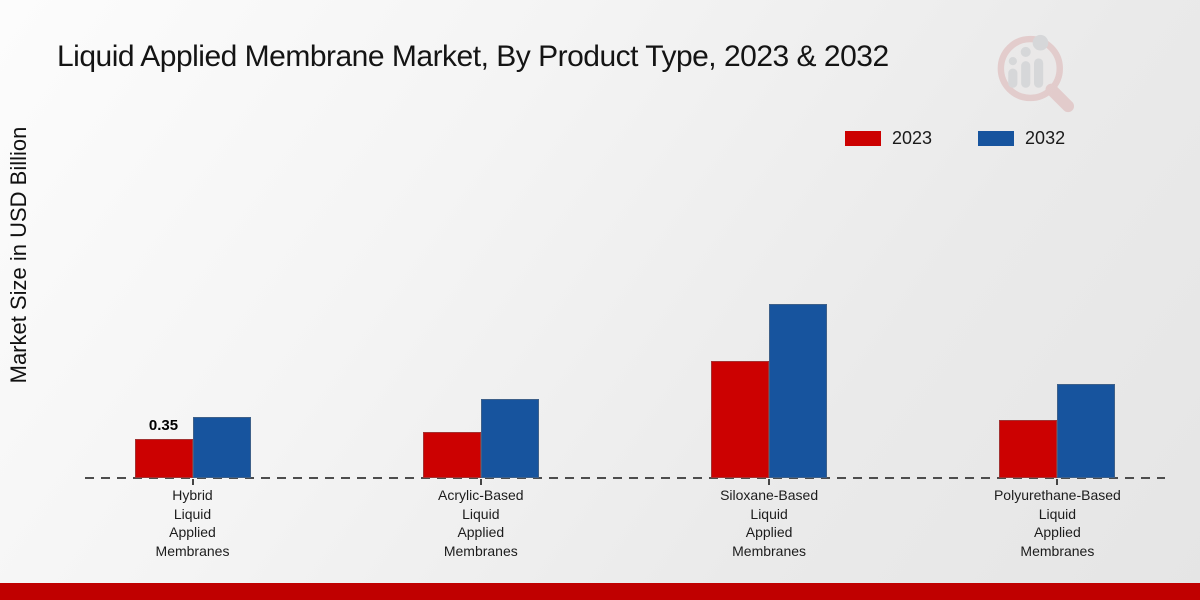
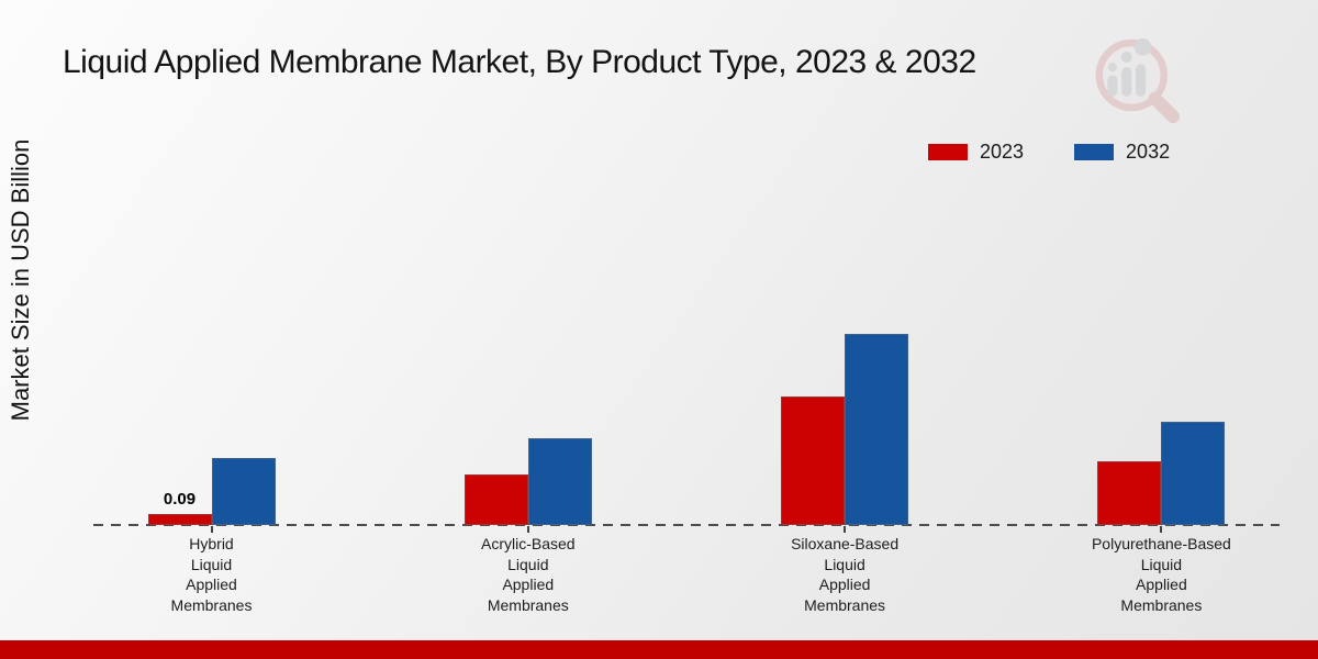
2023/Hybrid Liquid Applied Membranes: 0.35 -> 0.09
